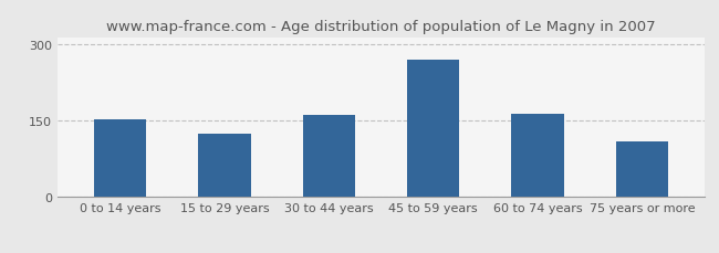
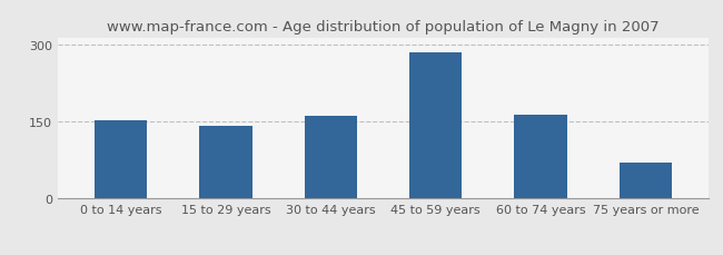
15 to 29 years: 125 -> 143
45 to 59 years: 270 -> 285
75 years or more: 110 -> 70
